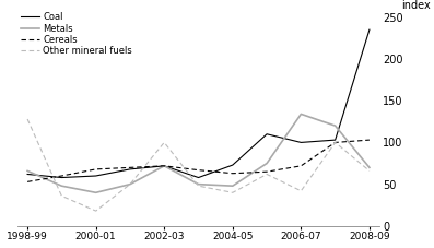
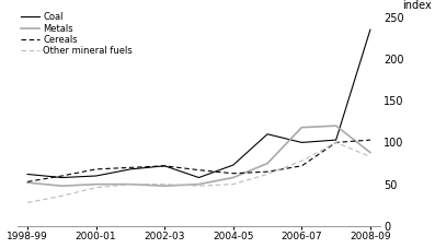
Metals/1998-99: 66 -> 52
Other mineral fuels/1998-99: 128 -> 28
Metals/2000-01: 40 -> 50
Other mineral fuels/2000-01: 18 -> 46
Metals/2002-03: 72 -> 48
Other mineral fuels/2002-03: 100 -> 50
Metals/2004-05: 48 -> 58
Other mineral fuels/2004-05: 40 -> 50
Metals/2006-07: 134 -> 118
Other mineral fuels/2006-07: 42 -> 78
Metals/2008-09: 70 -> 88
Other mineral fuels/2008-09: 66 -> 83
